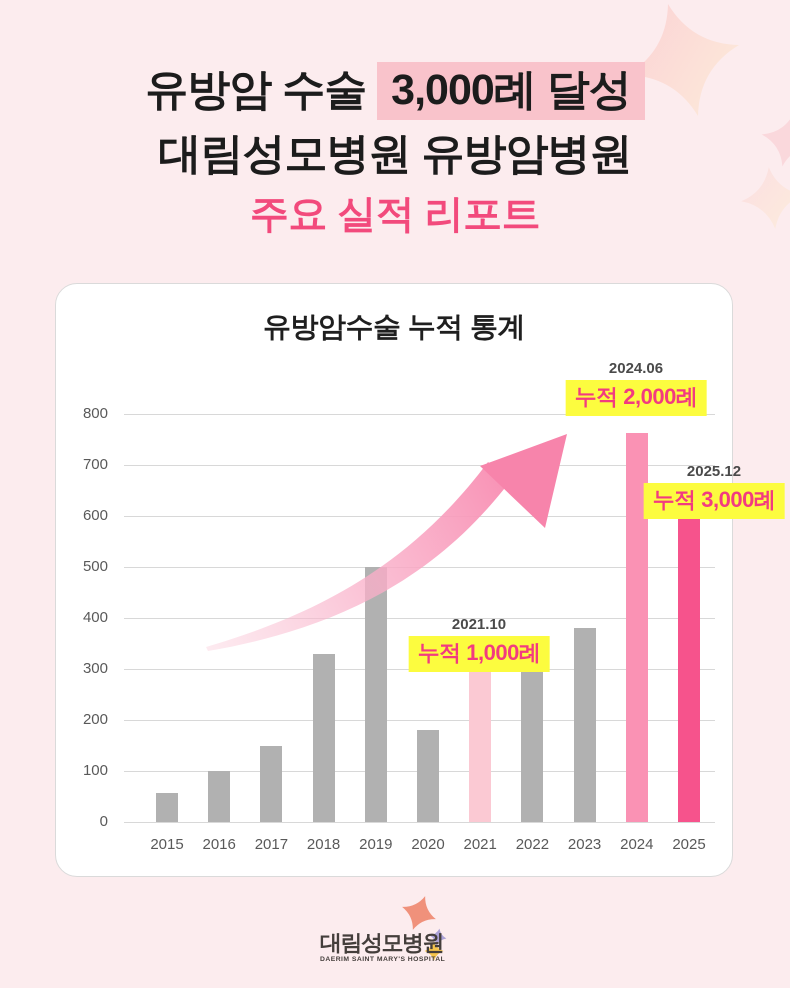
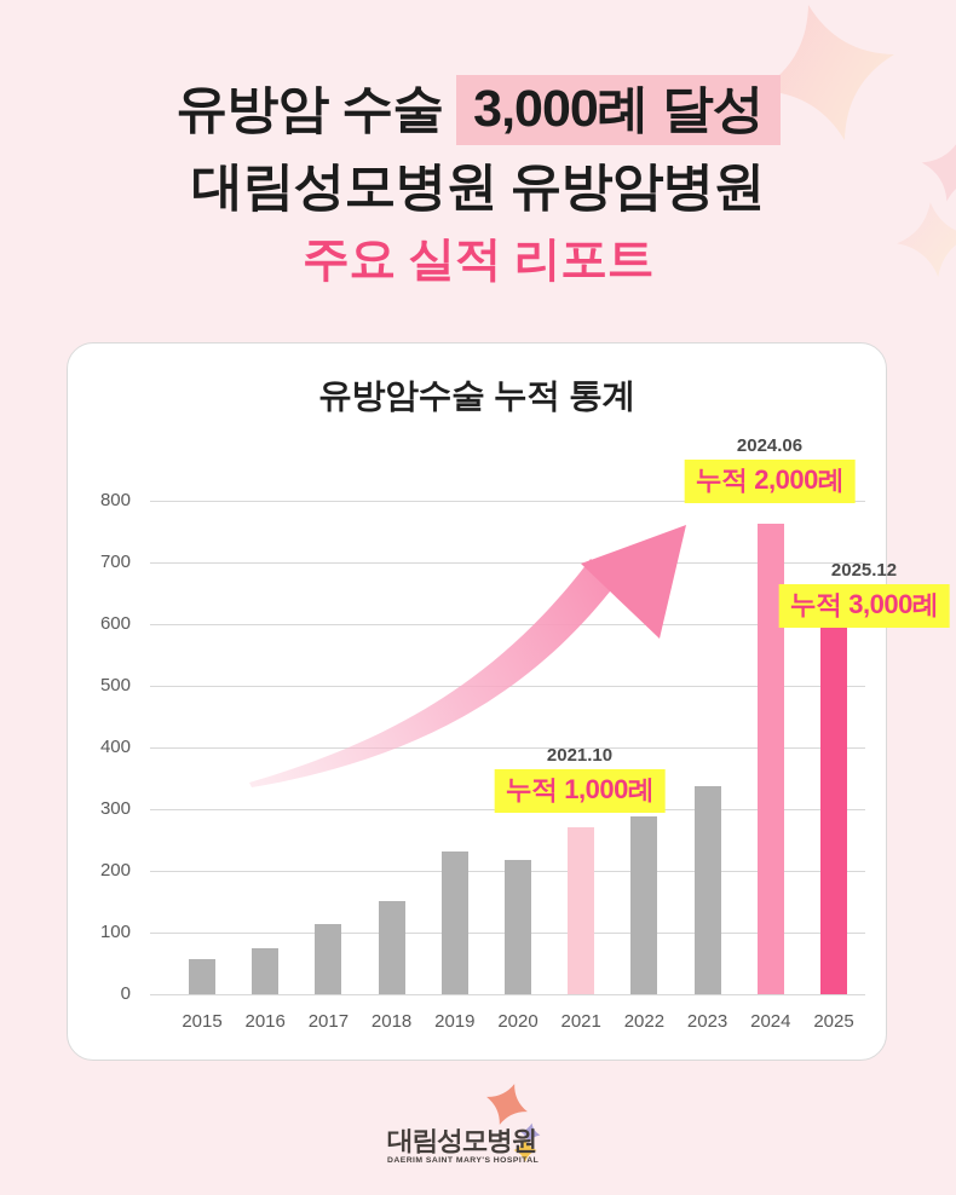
2016: 100 -> 70
2017: 150 -> 110
2018: 330 -> 150
2019: 500 -> 230
2020: 180 -> 220
2021: 360 -> 270
2022: 360 -> 290
2023: 380 -> 340
